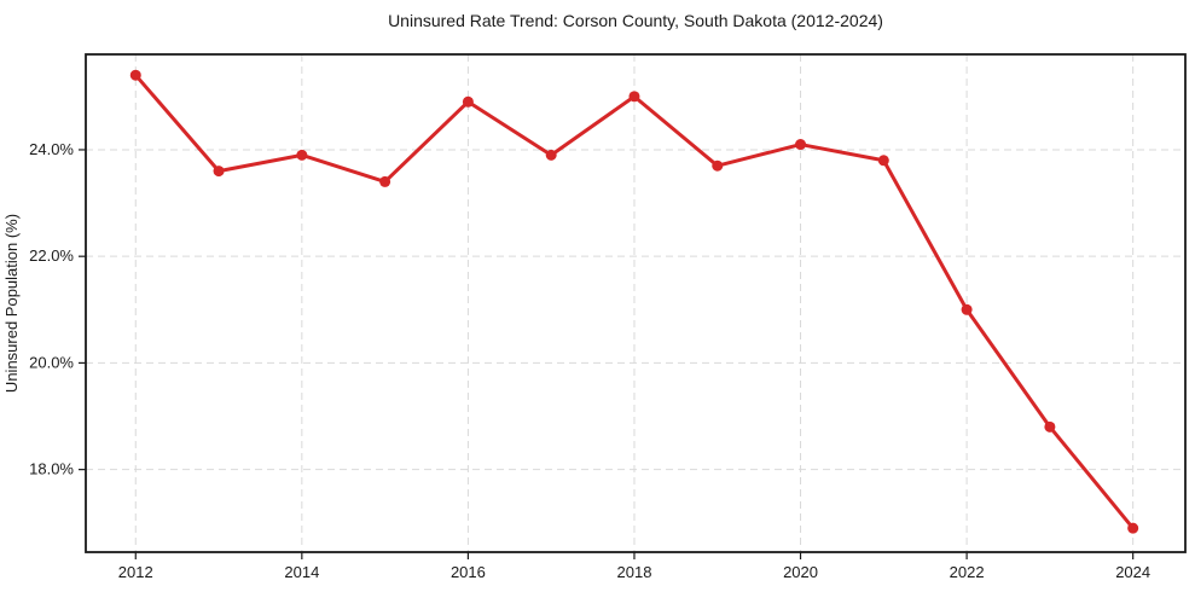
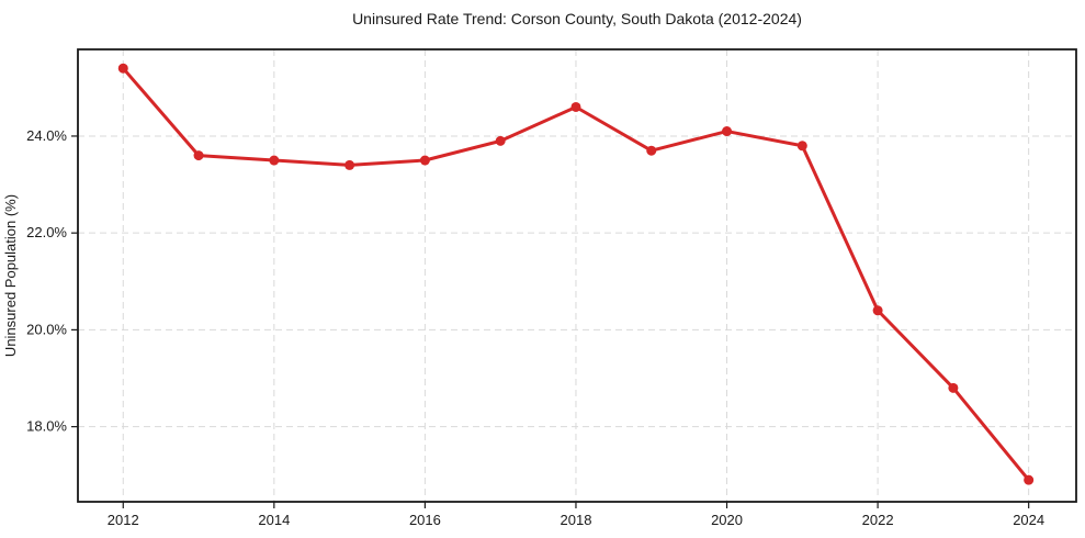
2014: 23.9% -> 23.5%
2016: 24.9% -> 23.5%
2018: 25.0% -> 24.6%
2022: 21.0% -> 20.4%
